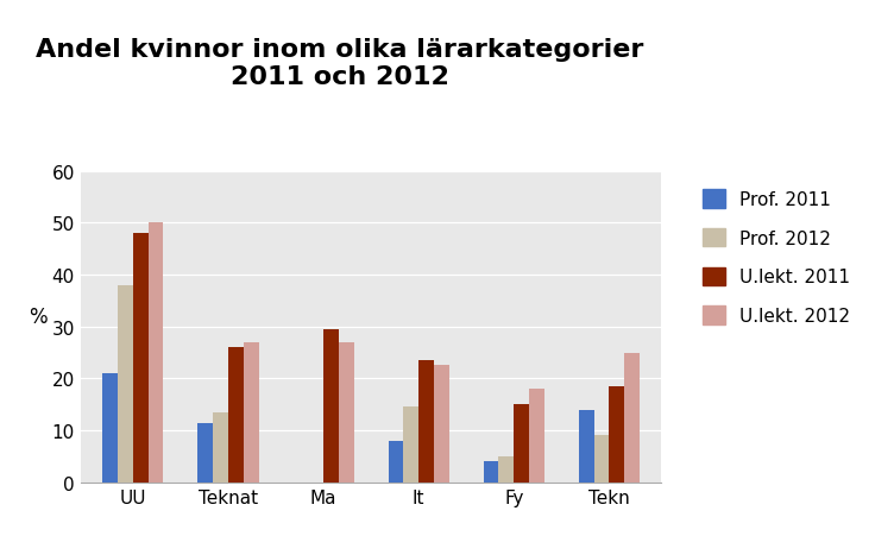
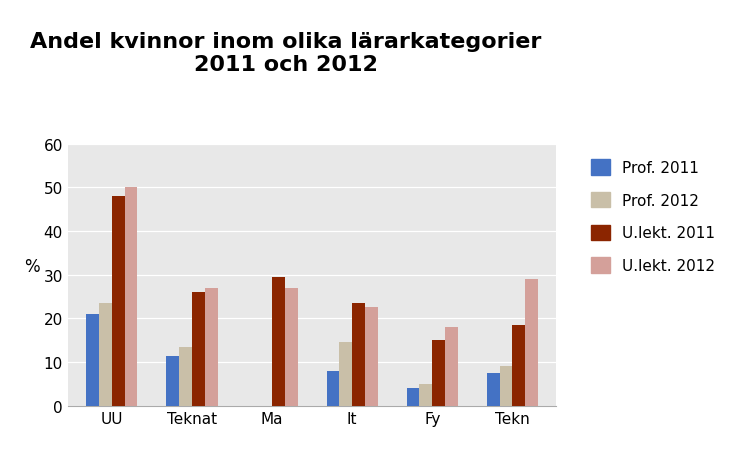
Prof. 2012/UU: 38.0 -> 23.5
Prof. 2011/Tekn: 14.0 -> 7.5
U.lekt. 2012/Tekn: 25.0 -> 29.0
